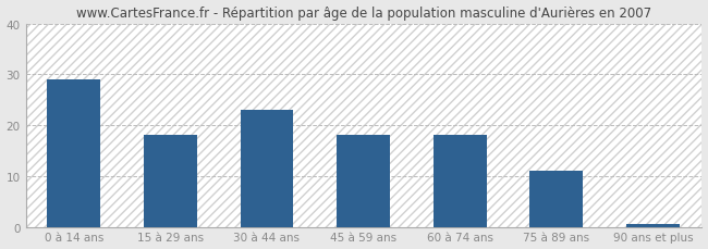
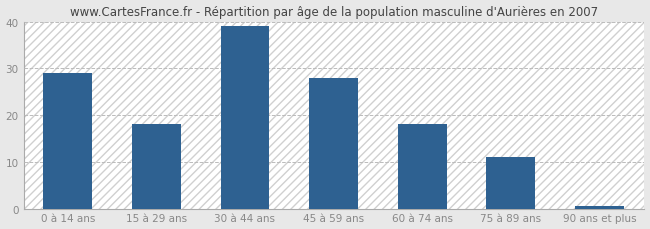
30 à 44 ans: 23.0 -> 39.0
45 à 59 ans: 18.0 -> 28.0
